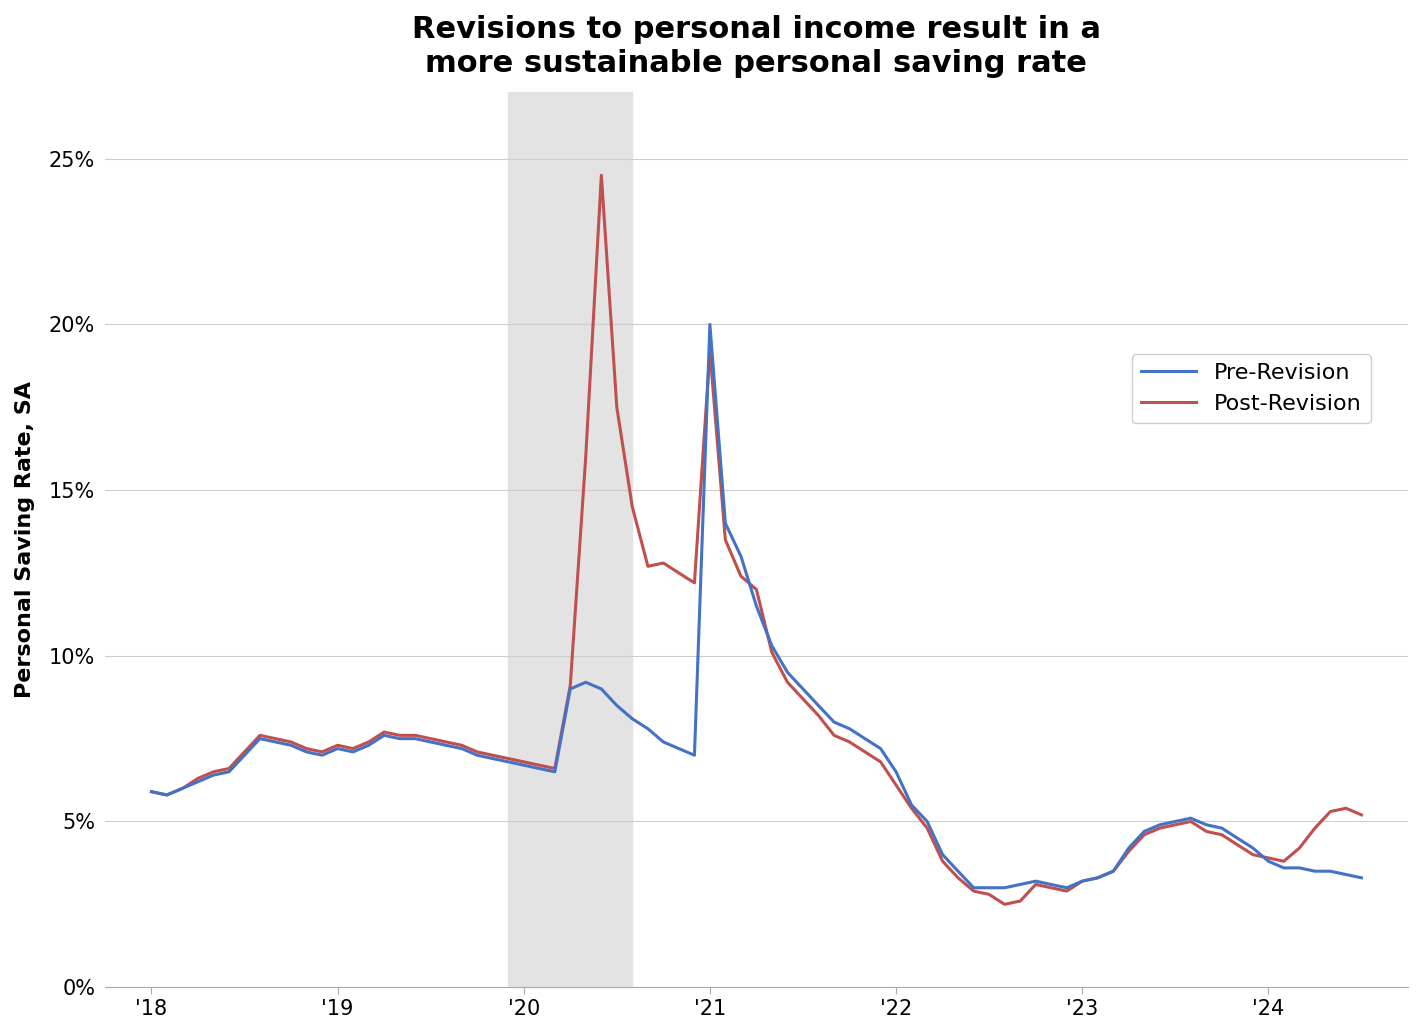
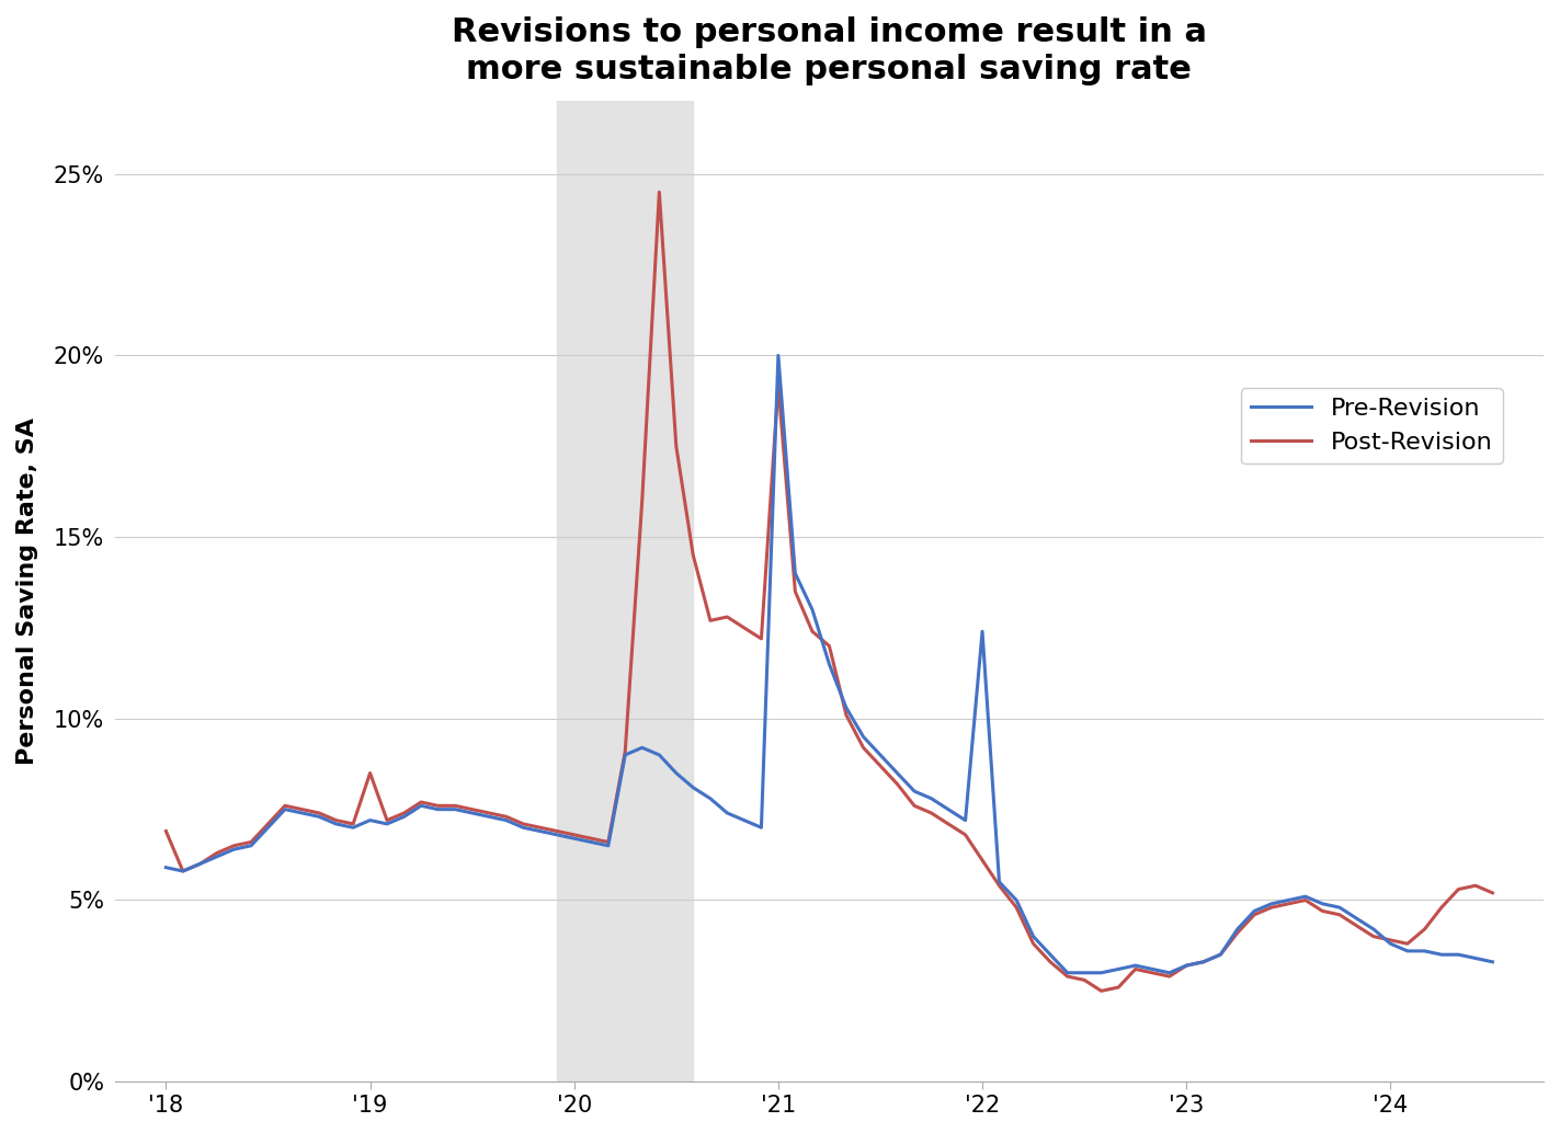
Post-Revision/'18: 5.9% -> 6.9%
Post-Revision/'19: 7.3% -> 8.5%
Pre-Revision/'22: 6.5% -> 12.4%
